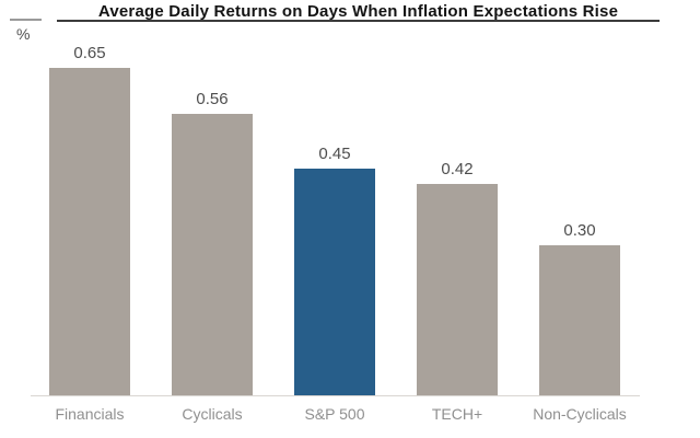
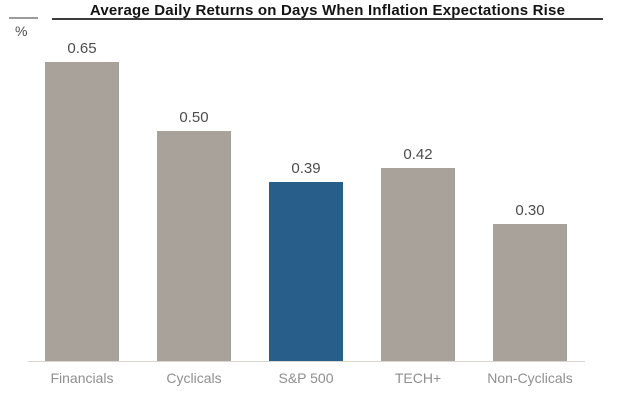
Cyclicals: 0.56 -> 0.50
S&P 500: 0.45 -> 0.39
